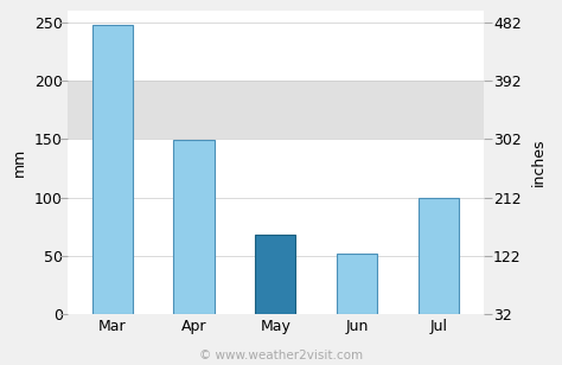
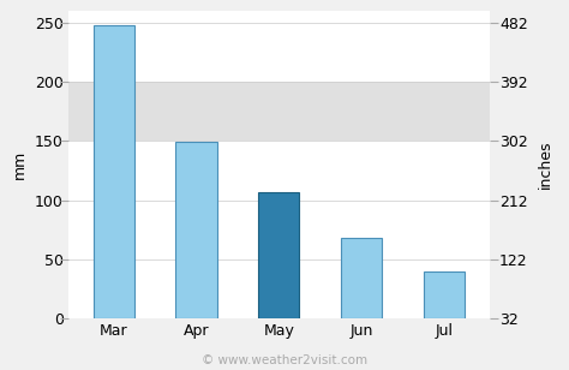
May: 68 -> 107
Jun: 52 -> 68
Jul: 100 -> 40
